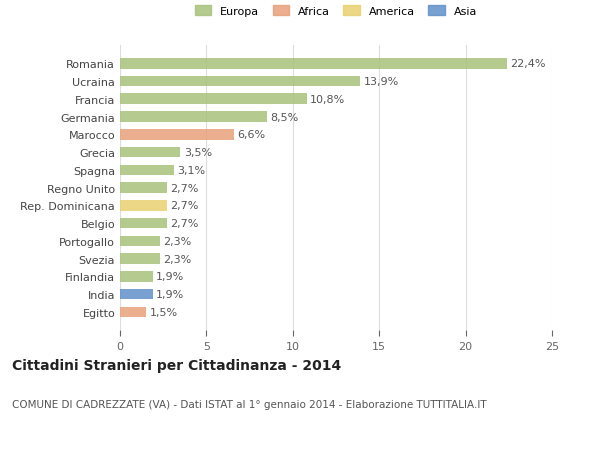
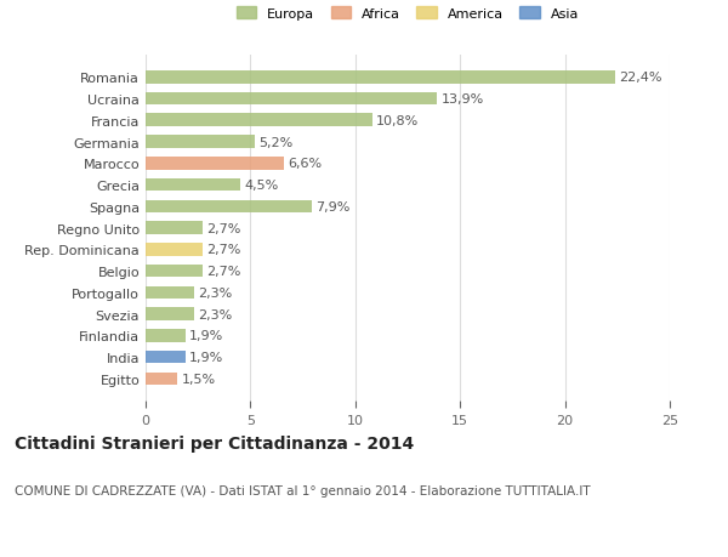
Germania: 8,5% -> 5,2%
Grecia: 3,5% -> 4,5%
Spagna: 3,1% -> 7,9%
